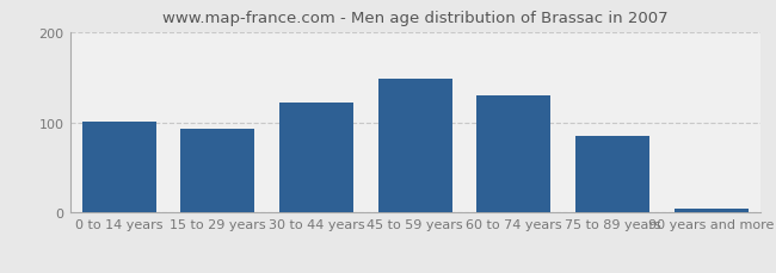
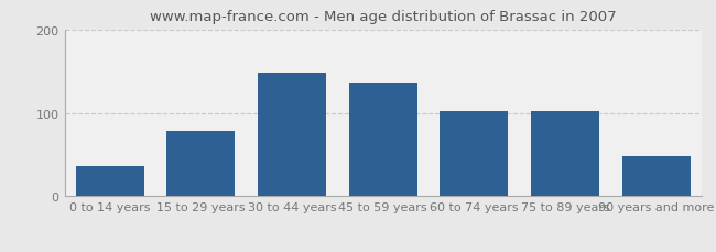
0 to 14 years: 101 -> 36
15 to 29 years: 93 -> 78
30 to 44 years: 122 -> 148
45 to 59 years: 148 -> 136
60 to 74 years: 130 -> 102
75 to 89 years: 85 -> 102
90 years and more: 5 -> 48
